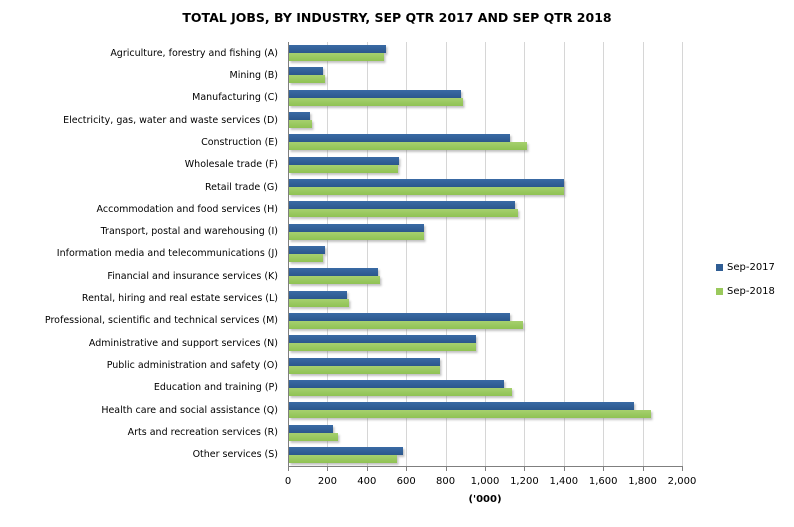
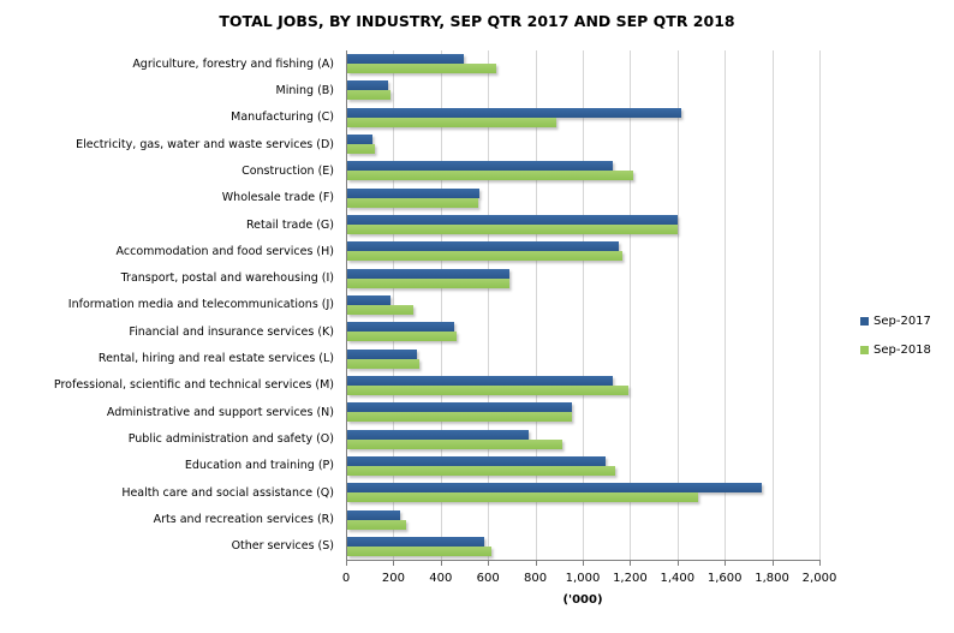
Sep-2018/Agriculture, forestry and fishing (A): 480 -> 630
Sep-2017/Manufacturing (C): 880 -> 1410
Sep-2018/Information media and telecommunications (J): 180 -> 280
Sep-2018/Public administration and safety (O): 760 -> 910
Sep-2018/Health care and social assistance (Q): 1840 -> 1480
Sep-2018/Other services (S): 550 -> 610
